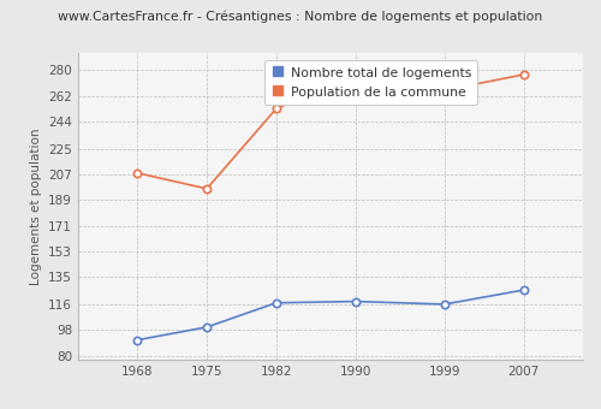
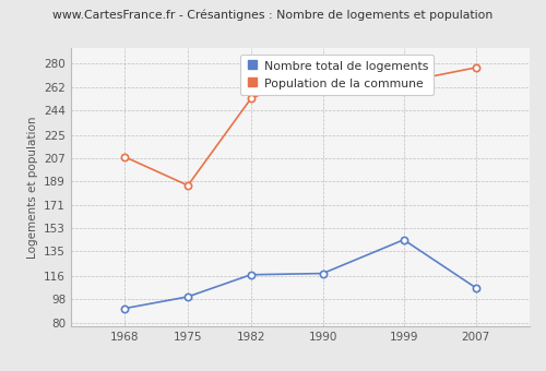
Population de la commune/1975: 197 -> 186
Nombre total de logements/1999: 116 -> 144
Nombre total de logements/2007: 126 -> 107
